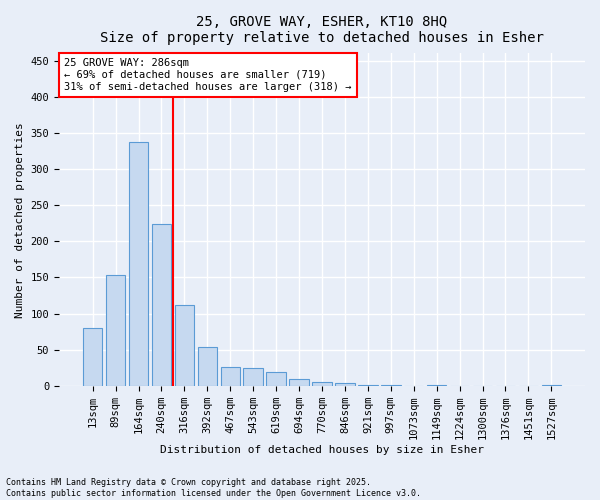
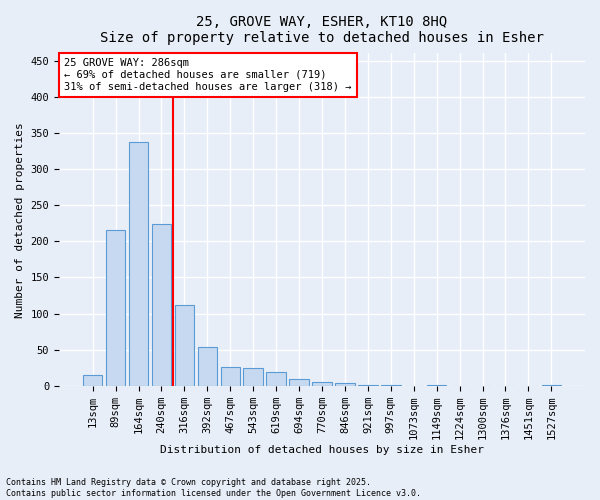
13sqm: 80 -> 15
89sqm: 154 -> 216
